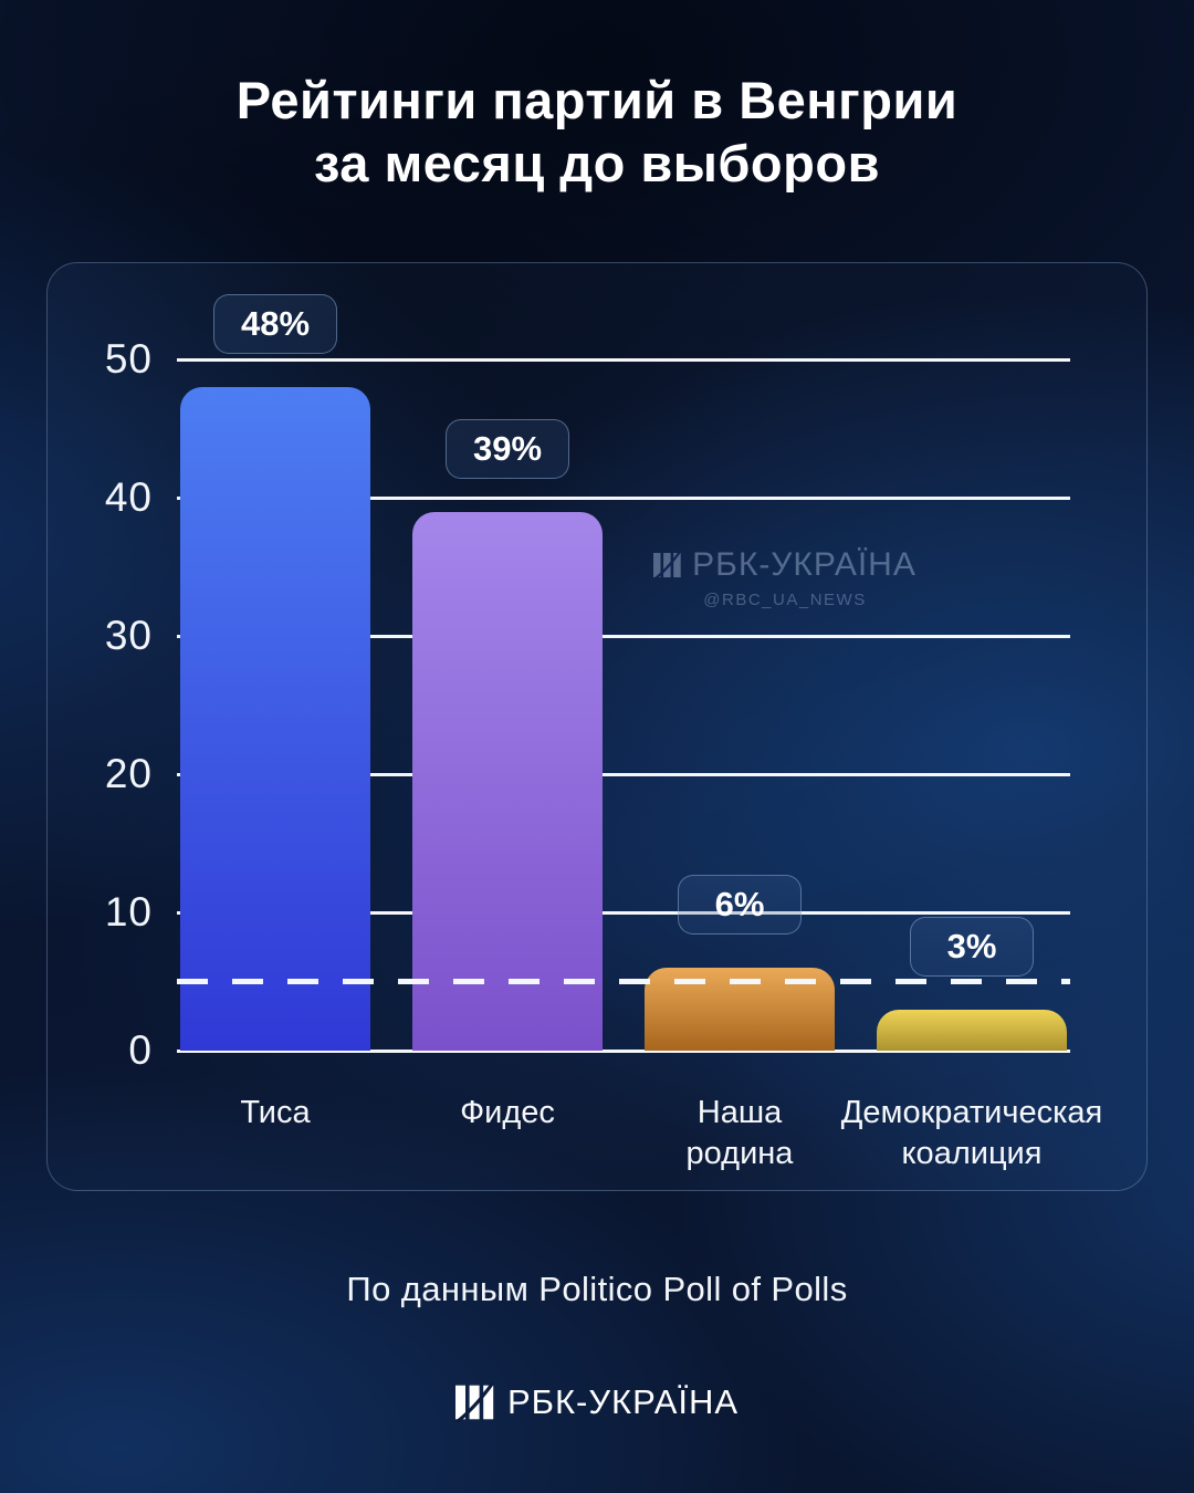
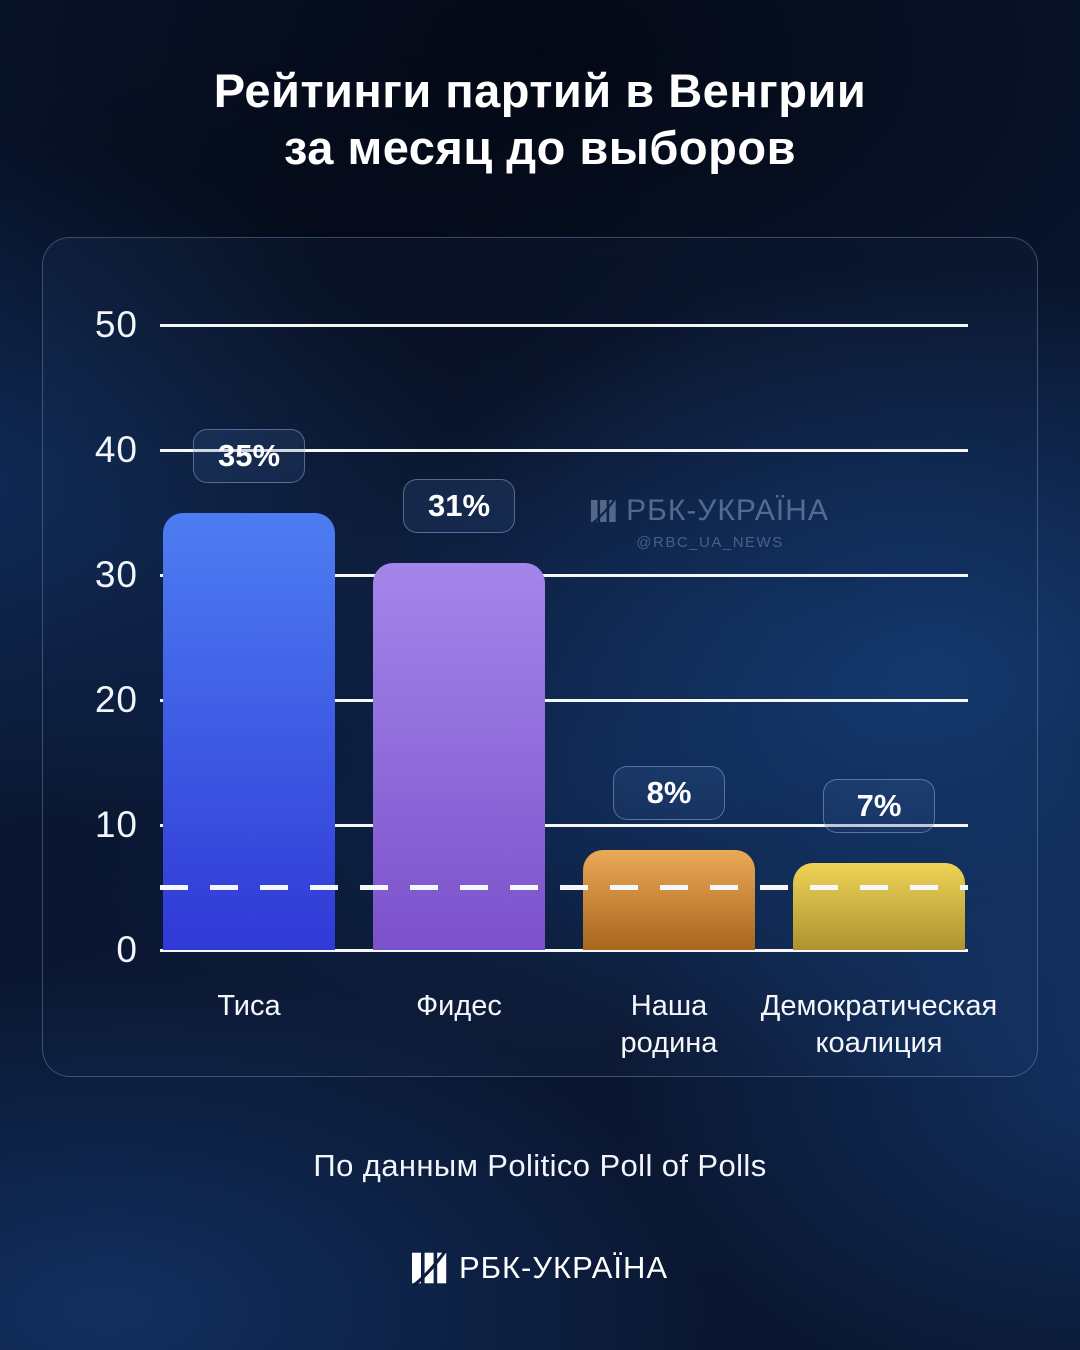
Тиса: 48% -> 35%
Фидес: 39% -> 31%
Наша родина: 6% -> 8%
Демократическая коалиция: 3% -> 7%
